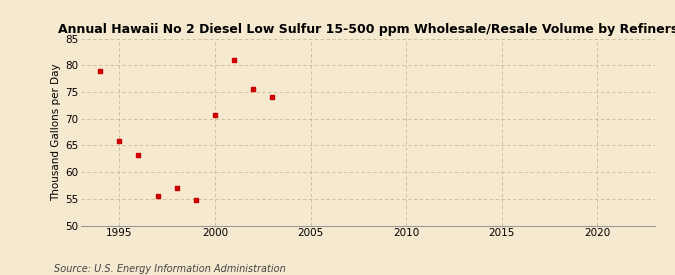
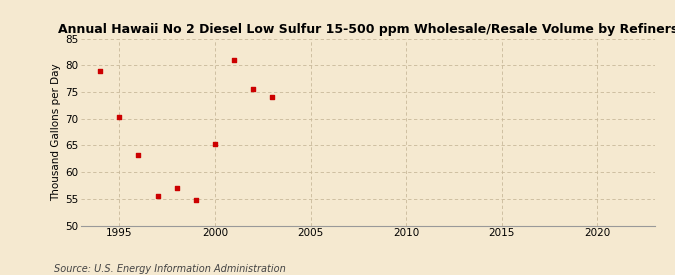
1995: 65.8 -> 70.3
2000: 70.6 -> 65.3
